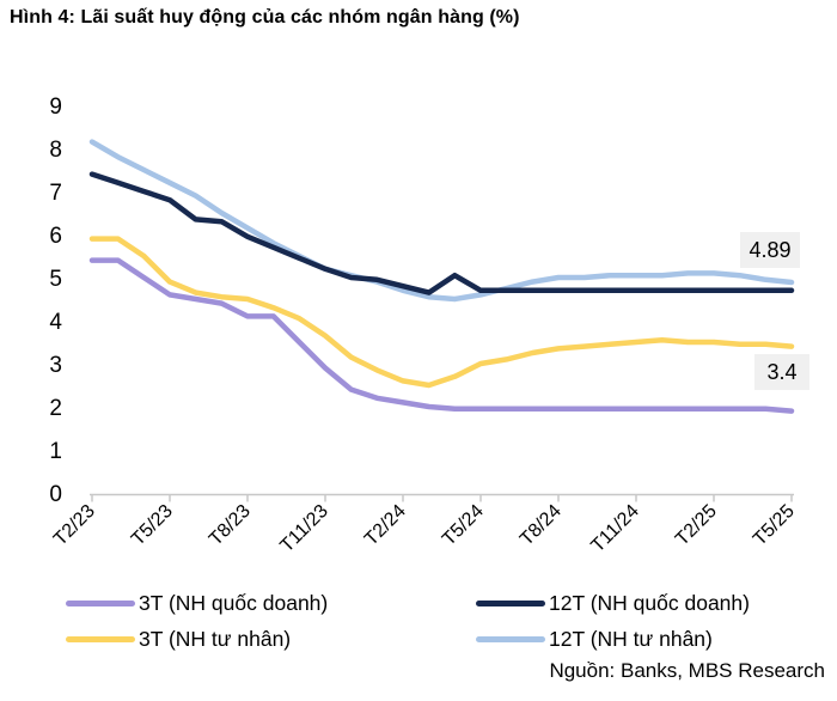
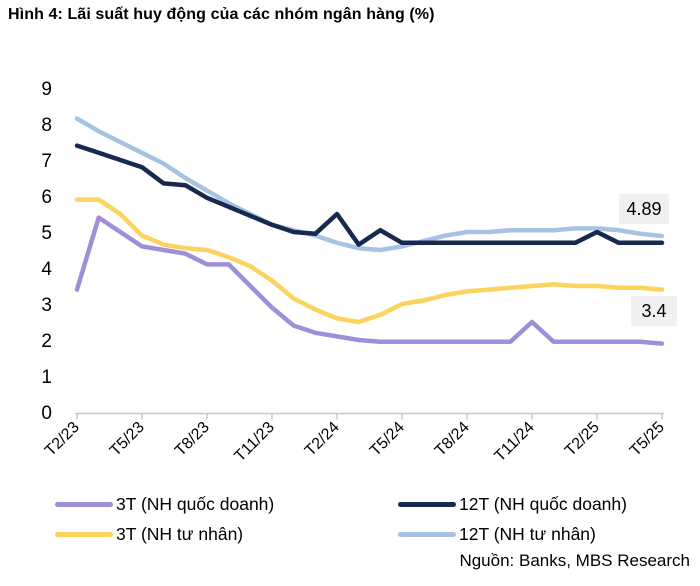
3T (NH quốc doanh)/T2/23: 5.4 -> 3.4
12T (NH quốc doanh)/T2/24: 4.8 -> 5.5
3T (NH quốc doanh)/T11/24: 1.9 -> 2.5
12T (NH quốc doanh)/T2/25: 4.7 -> 5.0
